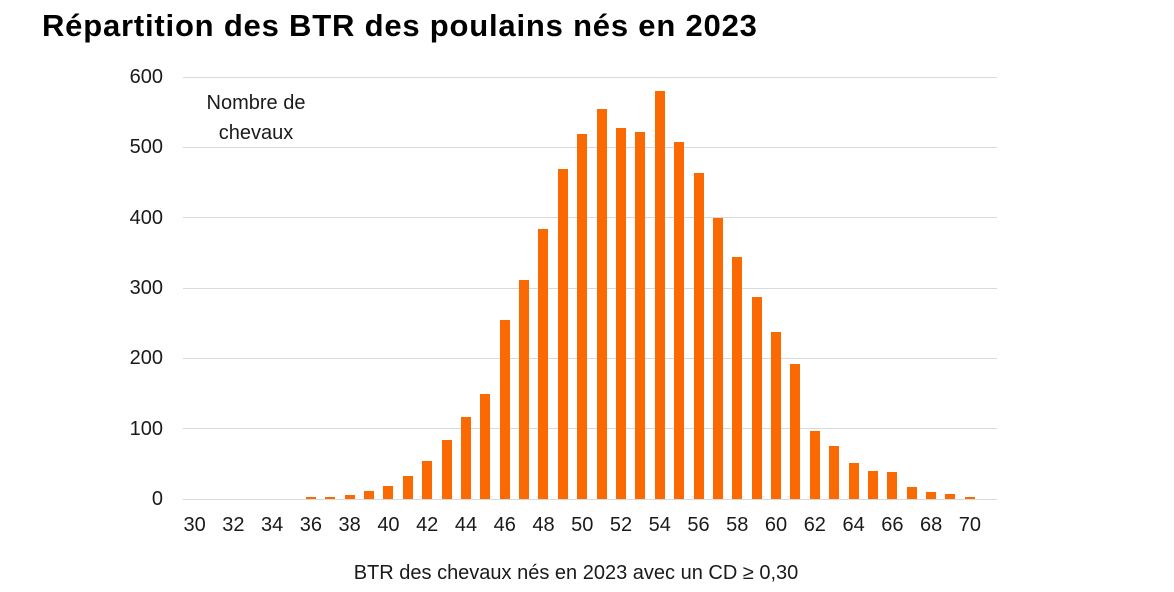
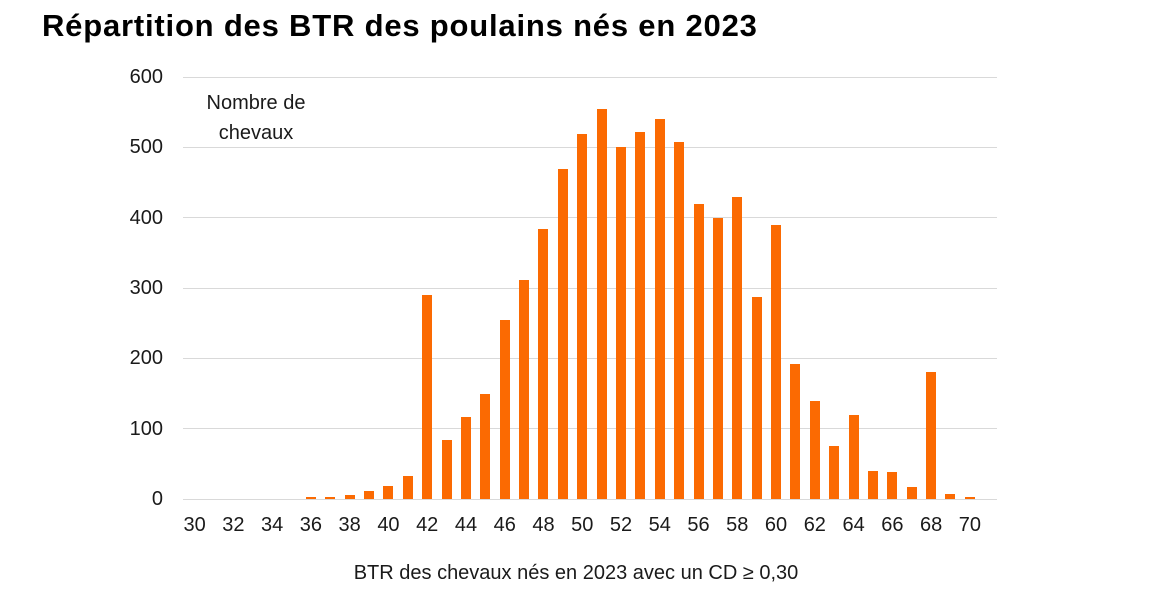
42: 50 -> 290
52: 530 -> 500
54: 580 -> 540
56: 460 -> 420
58: 340 -> 430
60: 240 -> 390
62: 100 -> 140
64: 50 -> 120
68: 10 -> 180
